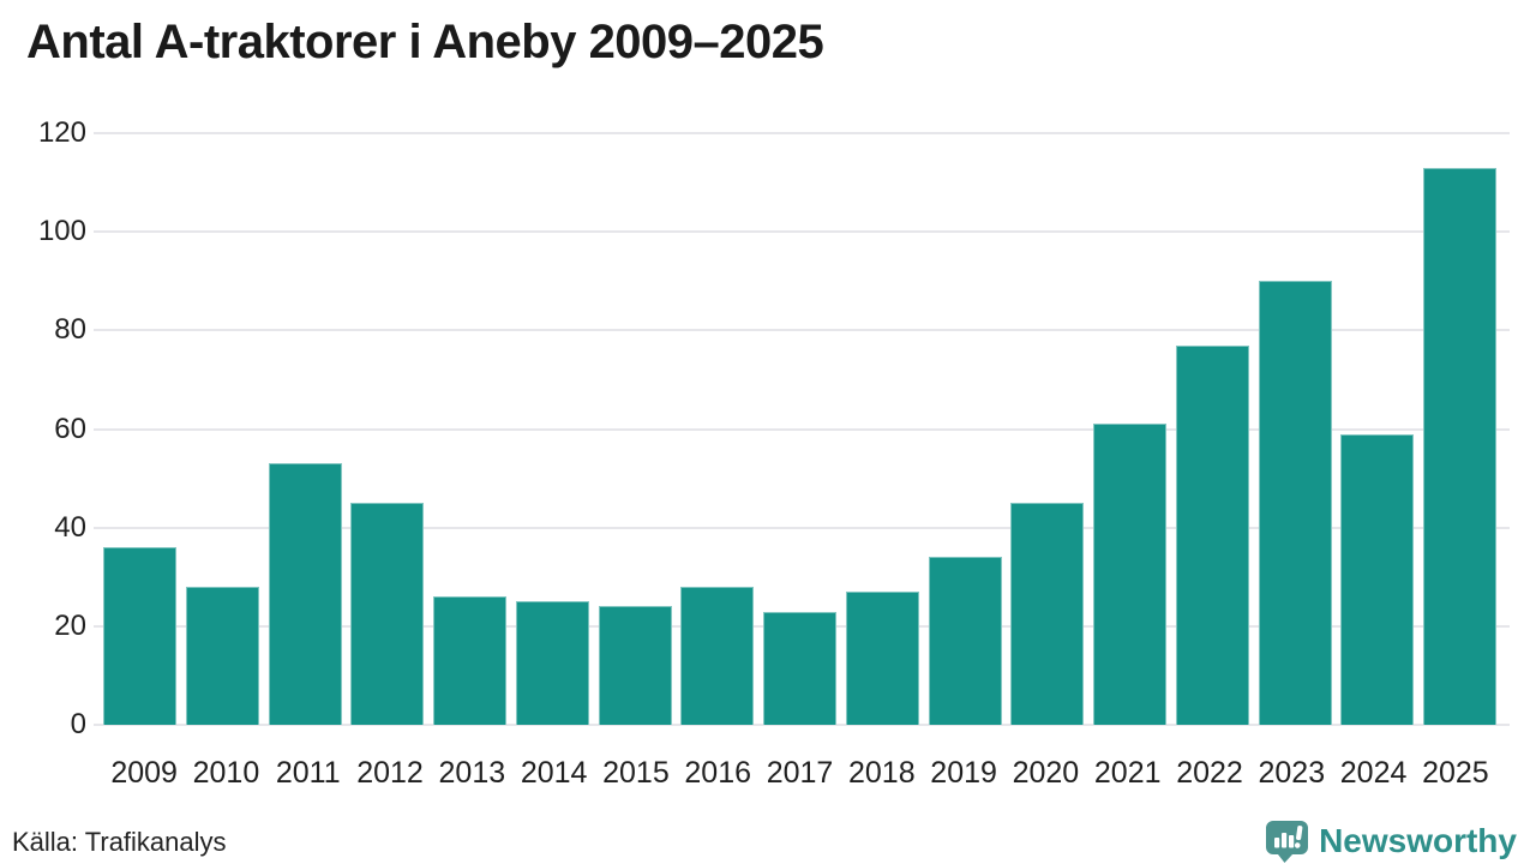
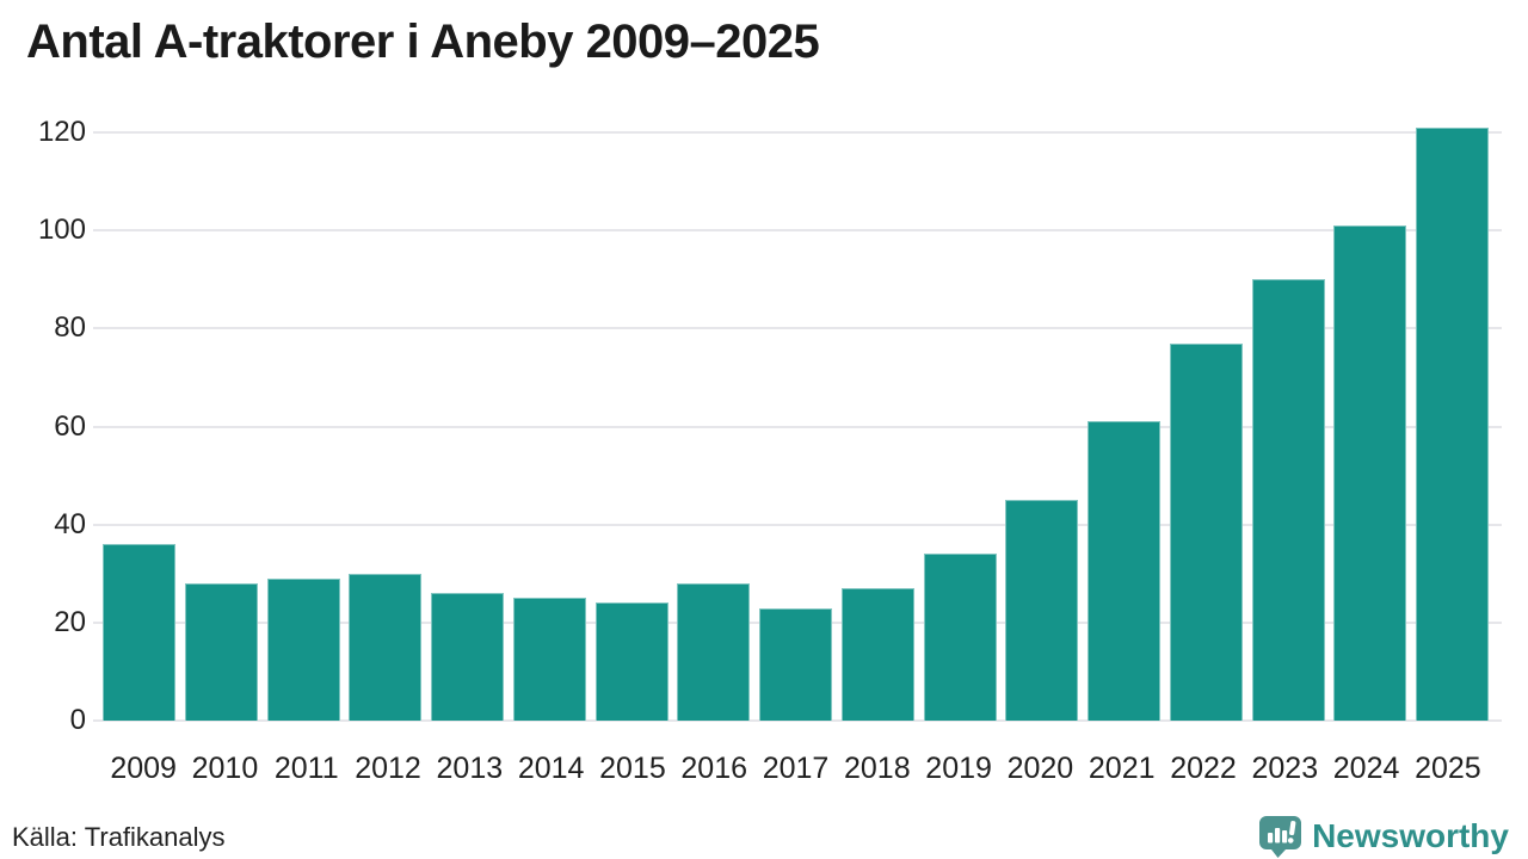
2011: 53 -> 29
2012: 45 -> 30
2024: 59 -> 101
2025: 113 -> 121
